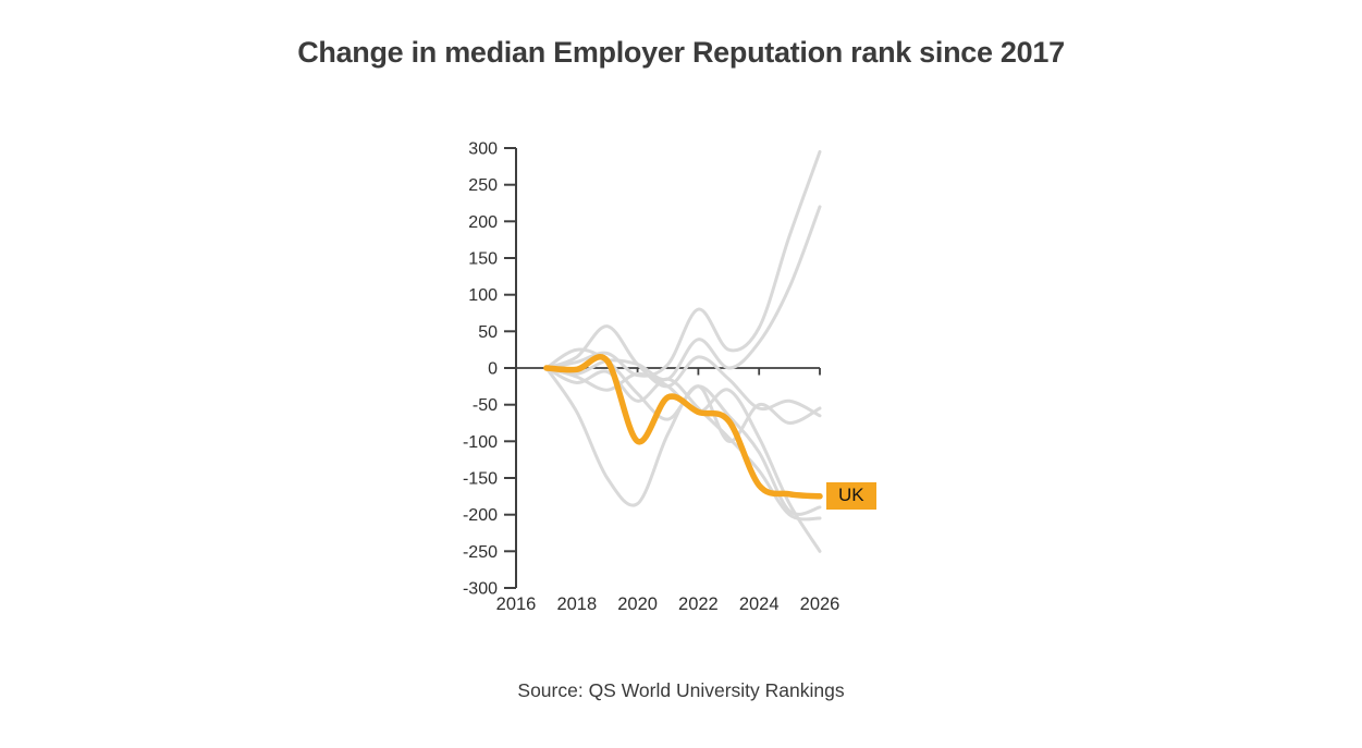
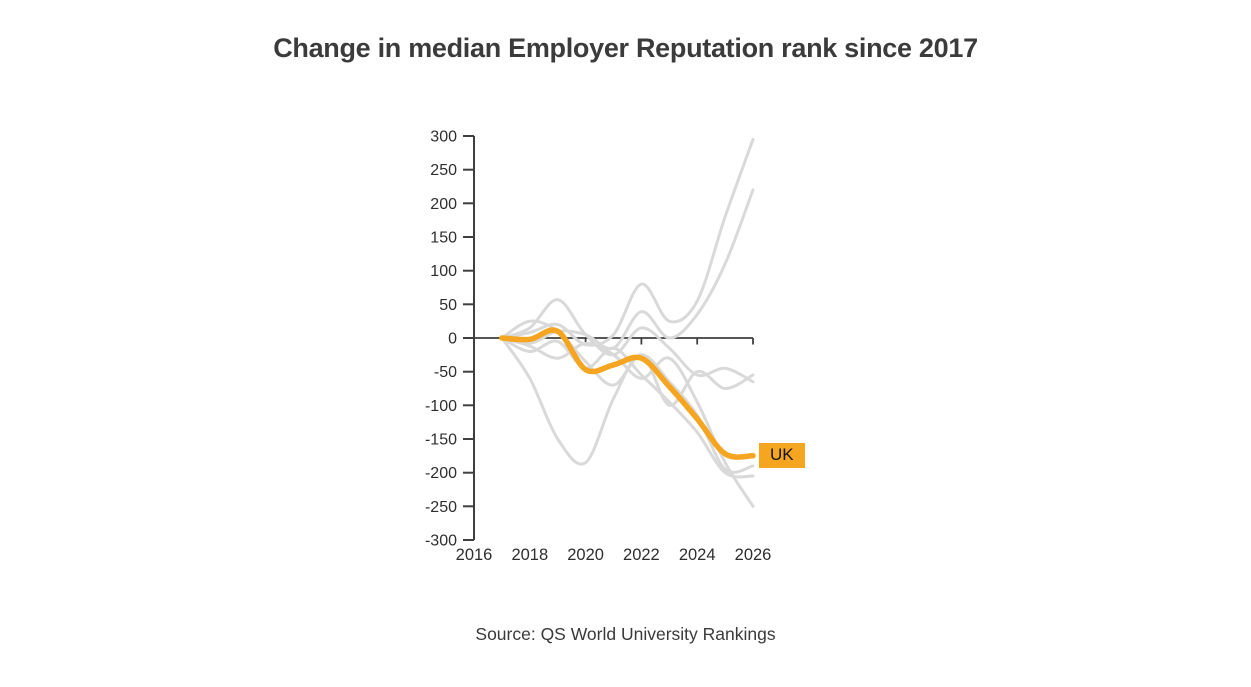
UK/2020: -100 -> -50
UK/2022: -60 -> -30
UK/2024: -160 -> -120
